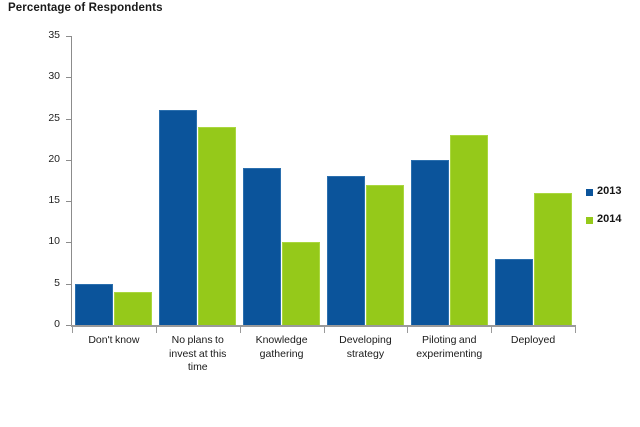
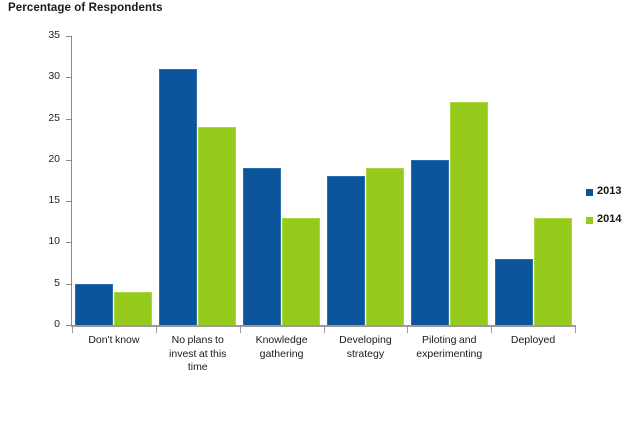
2013/No plans to invest at this time: 26 -> 31
2014/Knowledge gathering: 10 -> 13
2014/Developing strategy: 17 -> 19
2014/Piloting and experimenting: 23 -> 27
2014/Deployed: 16 -> 13
